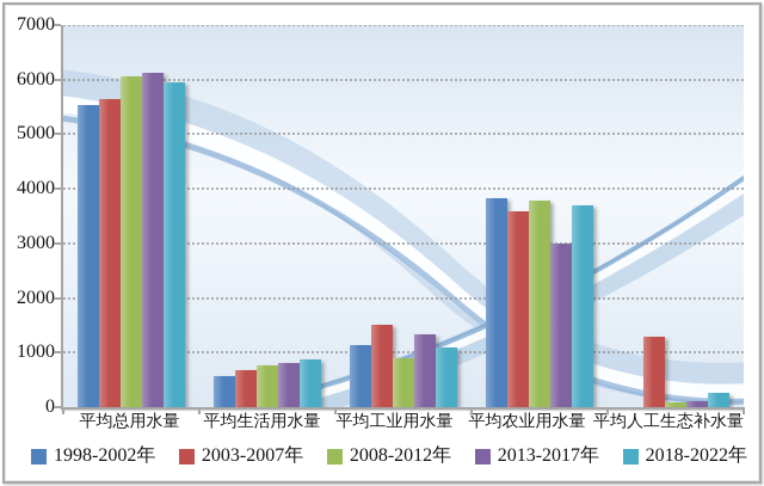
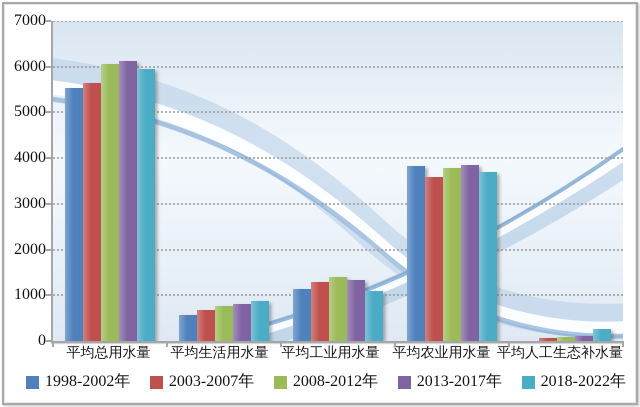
2003-2007年/平均工业用水量: 1500 -> 1300
2008-2012年/平均工业用水量: 900 -> 1400
2013-2017年/平均农业用水量: 3000 -> 3900
2003-2007年/平均人工生态补水量: 1300 -> 100
